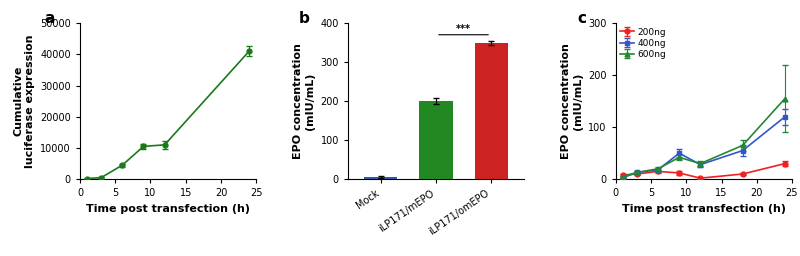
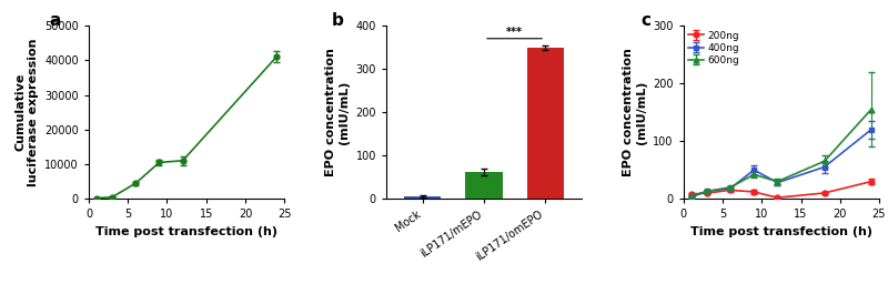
iLP171/mEPO: 200 -> 62
